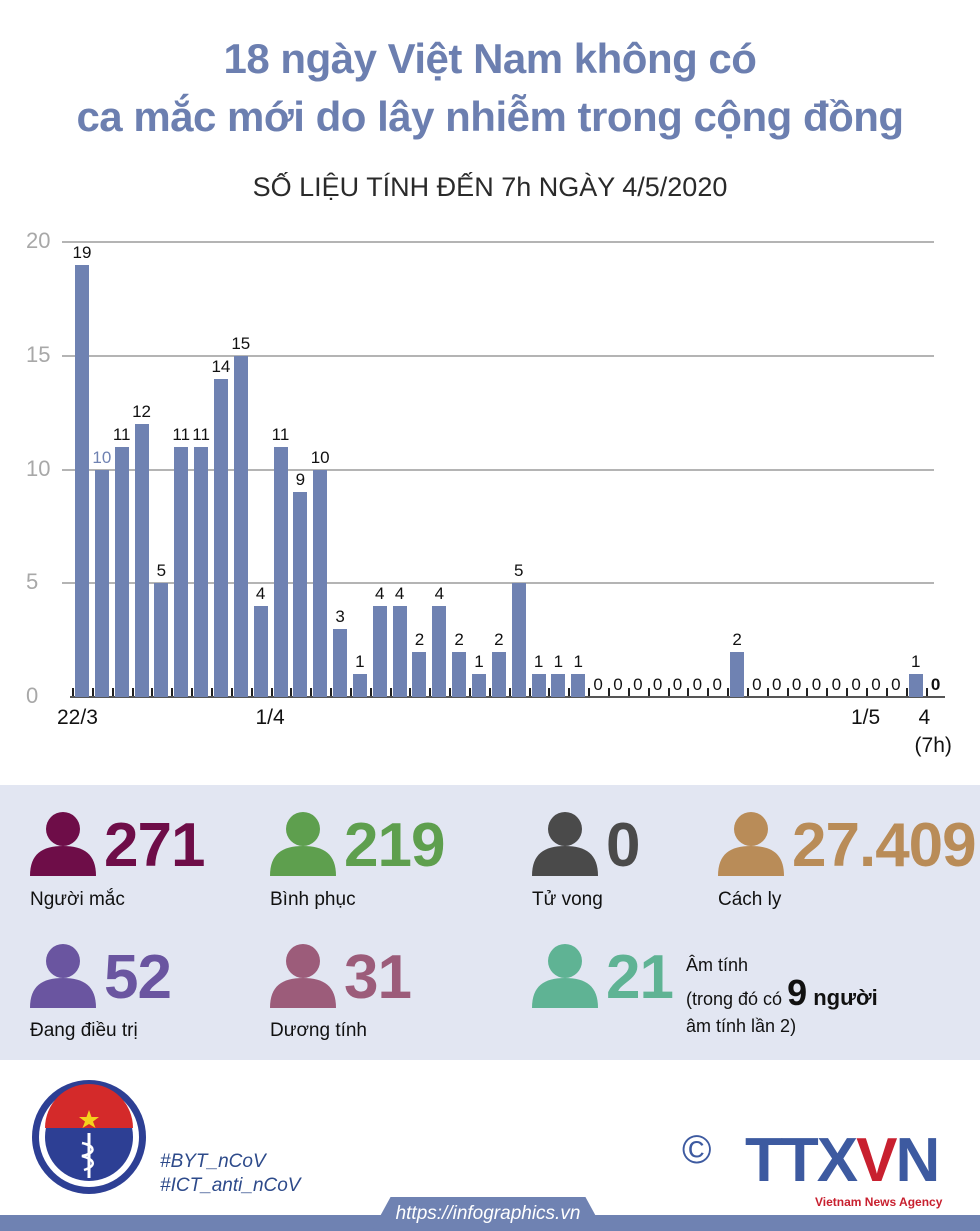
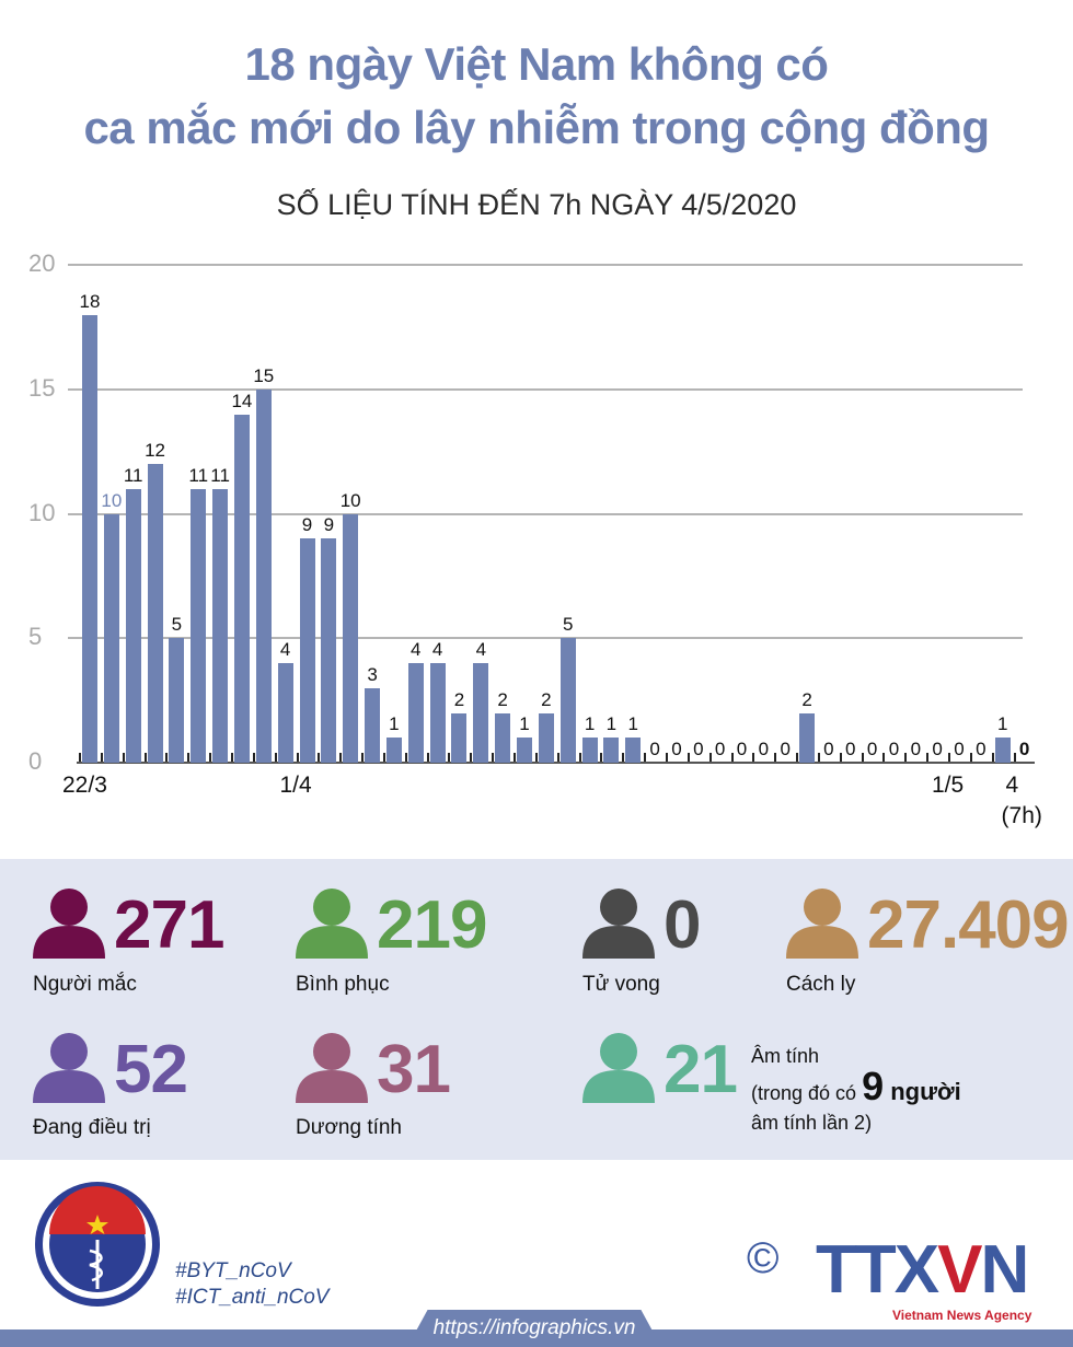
22/3: 19 -> 18
1/4: 11 -> 9
